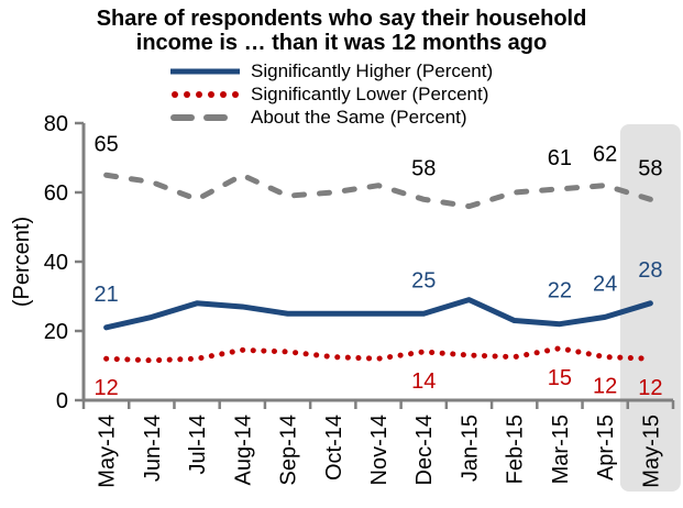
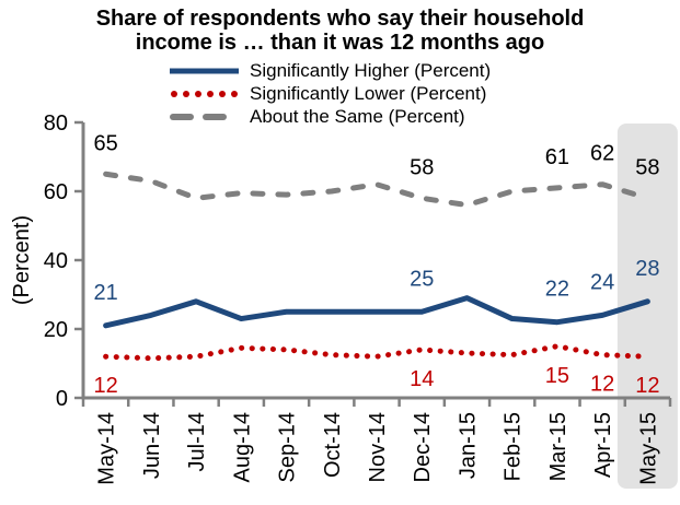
Significantly Higher (Percent)/Aug-14: 27 -> 23
About the Same (Percent)/Aug-14: 65 -> 60
